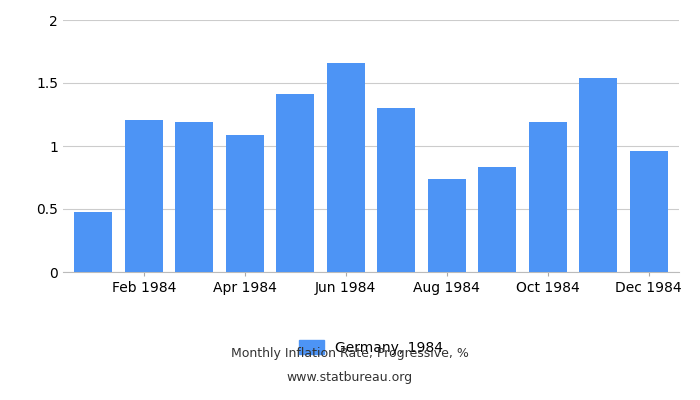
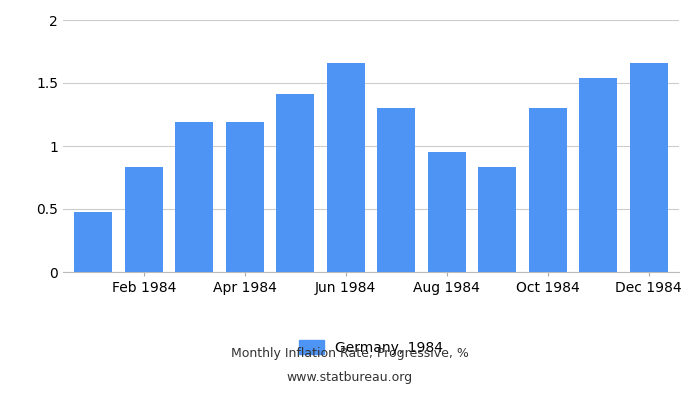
Feb 1984: 1.21 -> 0.83
Apr 1984: 1.09 -> 1.19
Aug 1984: 0.74 -> 0.95
Oct 1984: 1.19 -> 1.30
Dec 1984: 0.96 -> 1.66
